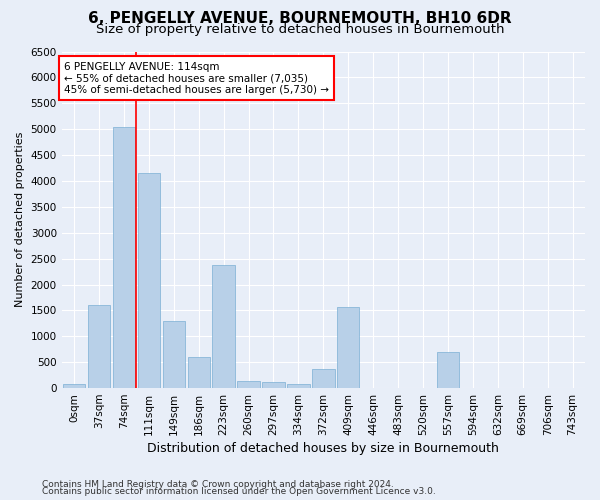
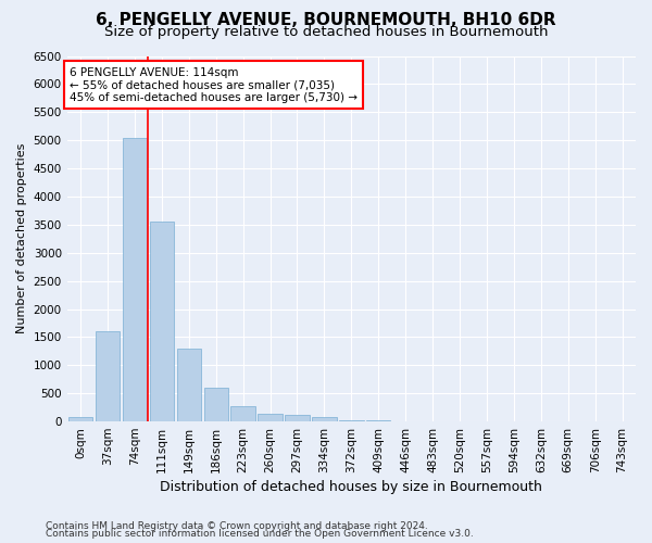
111sqm: 4160 -> 3550
223sqm: 2380 -> 280
372sqm: 360 -> 30
409sqm: 1560 -> 20
557sqm: 700 -> 0
